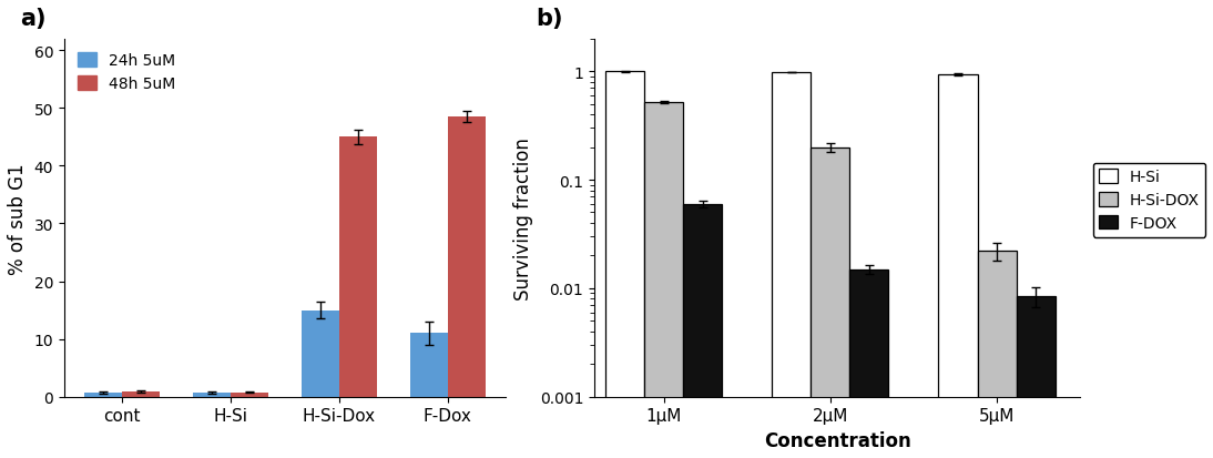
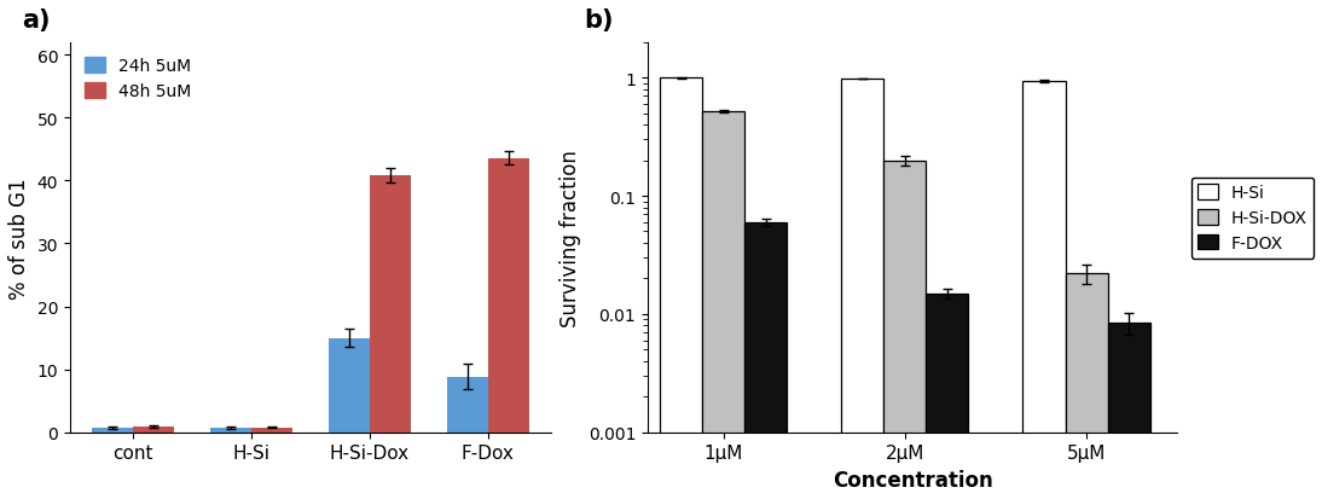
48h 5uM/H-Si-Dox: 45.0 -> 40.8
24h 5uM/F-Dox: 11.0 -> 8.8
48h 5uM/F-Dox: 48.5 -> 43.6
